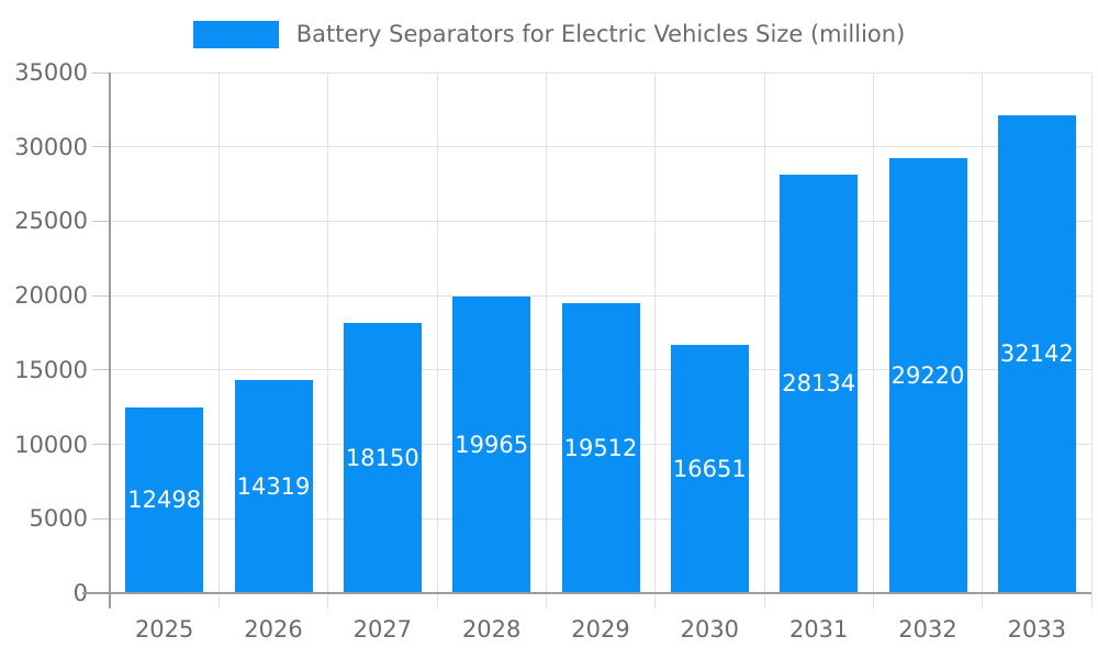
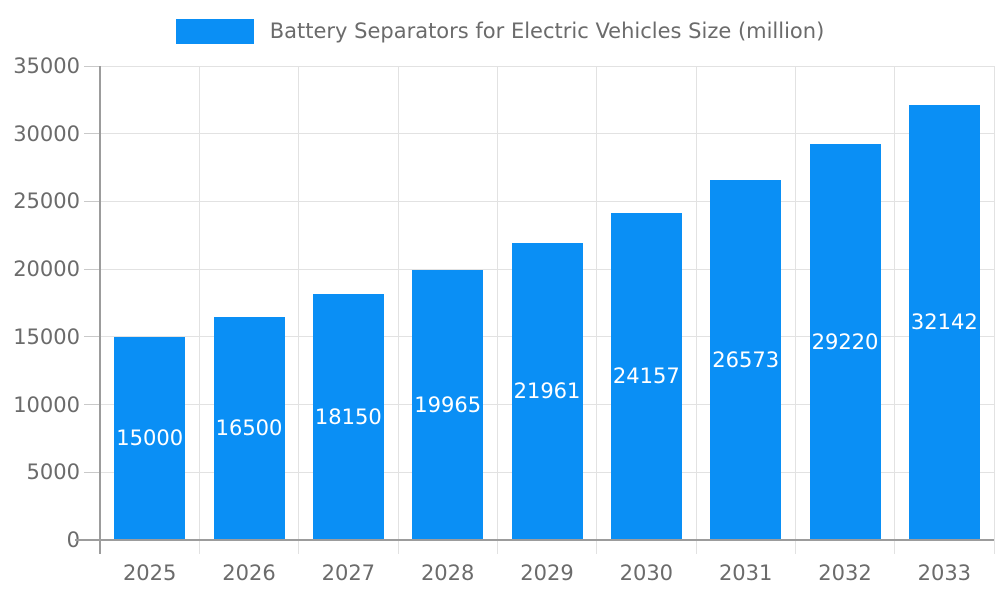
2025: 12498 -> 15000
2026: 14319 -> 16500
2029: 19512 -> 21961
2030: 16651 -> 24157
2031: 28134 -> 26573
